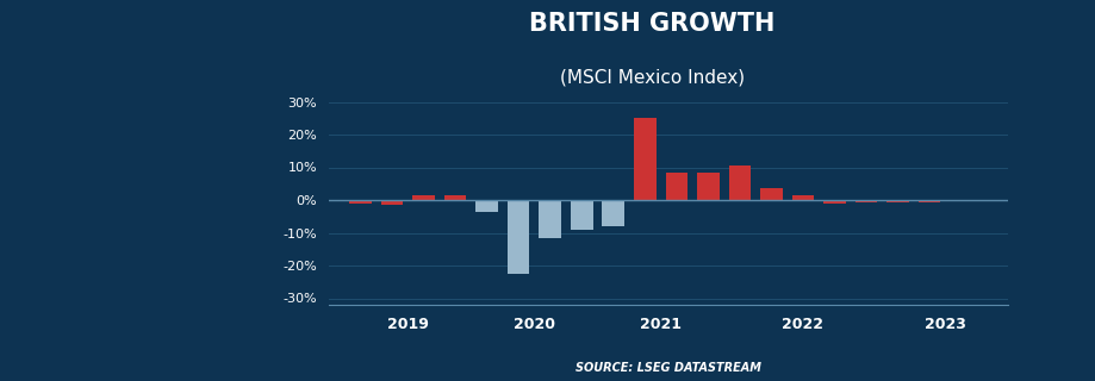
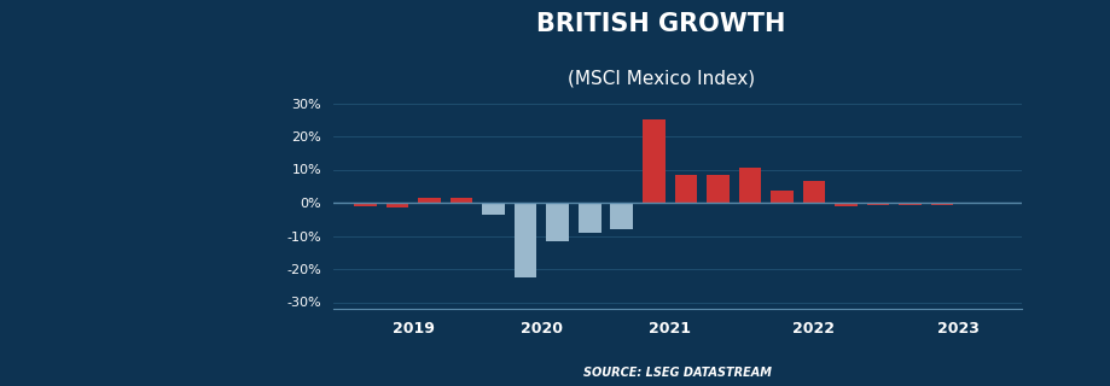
2022: 1.5% -> 6.5%
